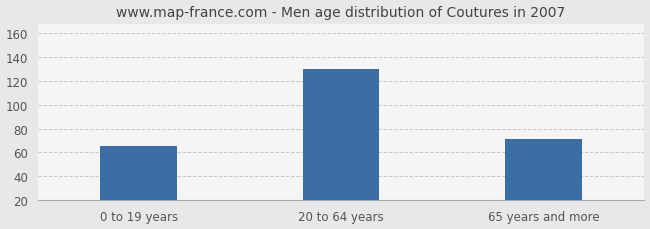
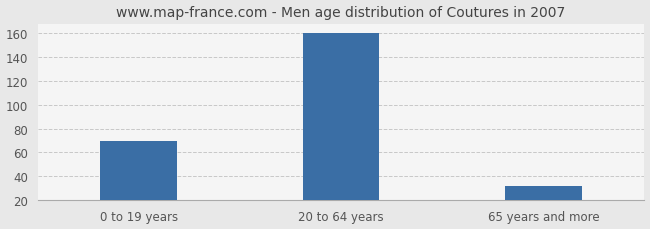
0 to 19 years: 65 -> 70
20 to 64 years: 130 -> 160
65 years and more: 71 -> 32
